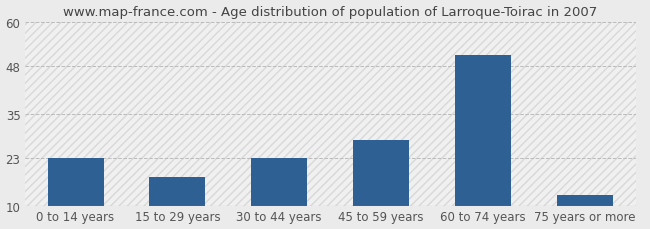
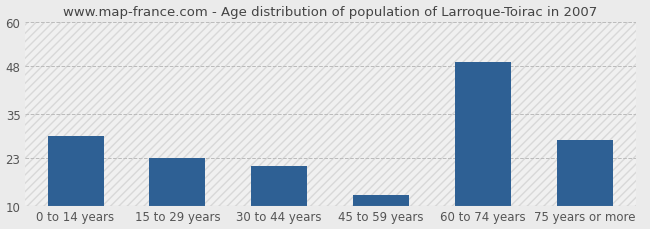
0 to 14 years: 23 -> 29
15 to 29 years: 18 -> 23
30 to 44 years: 23 -> 21
45 to 59 years: 28 -> 13
60 to 74 years: 51 -> 49
75 years or more: 13 -> 28
